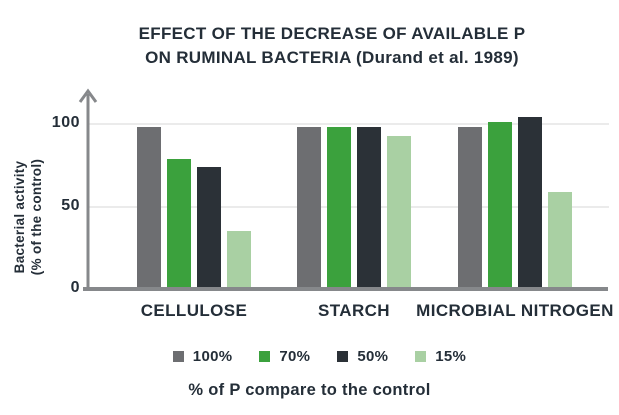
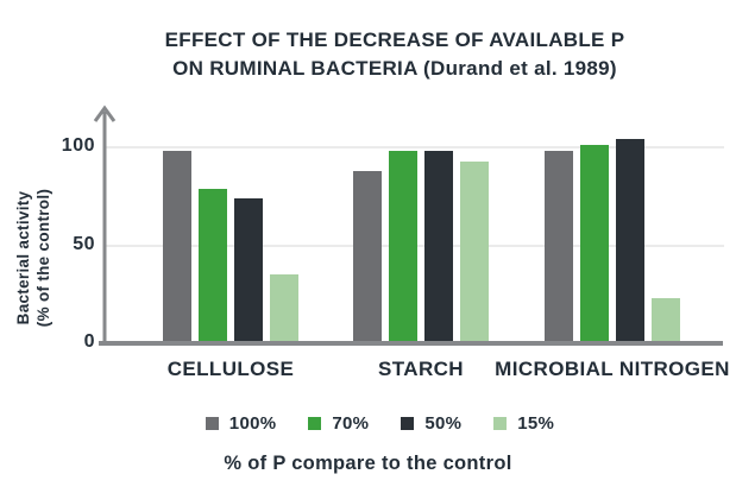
100%/STARCH: 98 -> 88
15%/MICROBIAL NITROGEN: 59 -> 23
